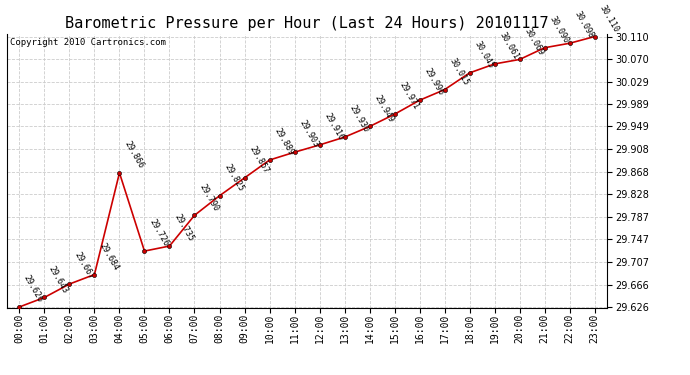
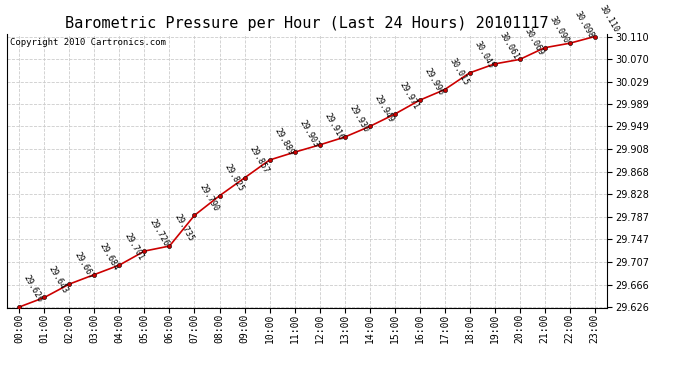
04:00: 29.866 -> 29.701
